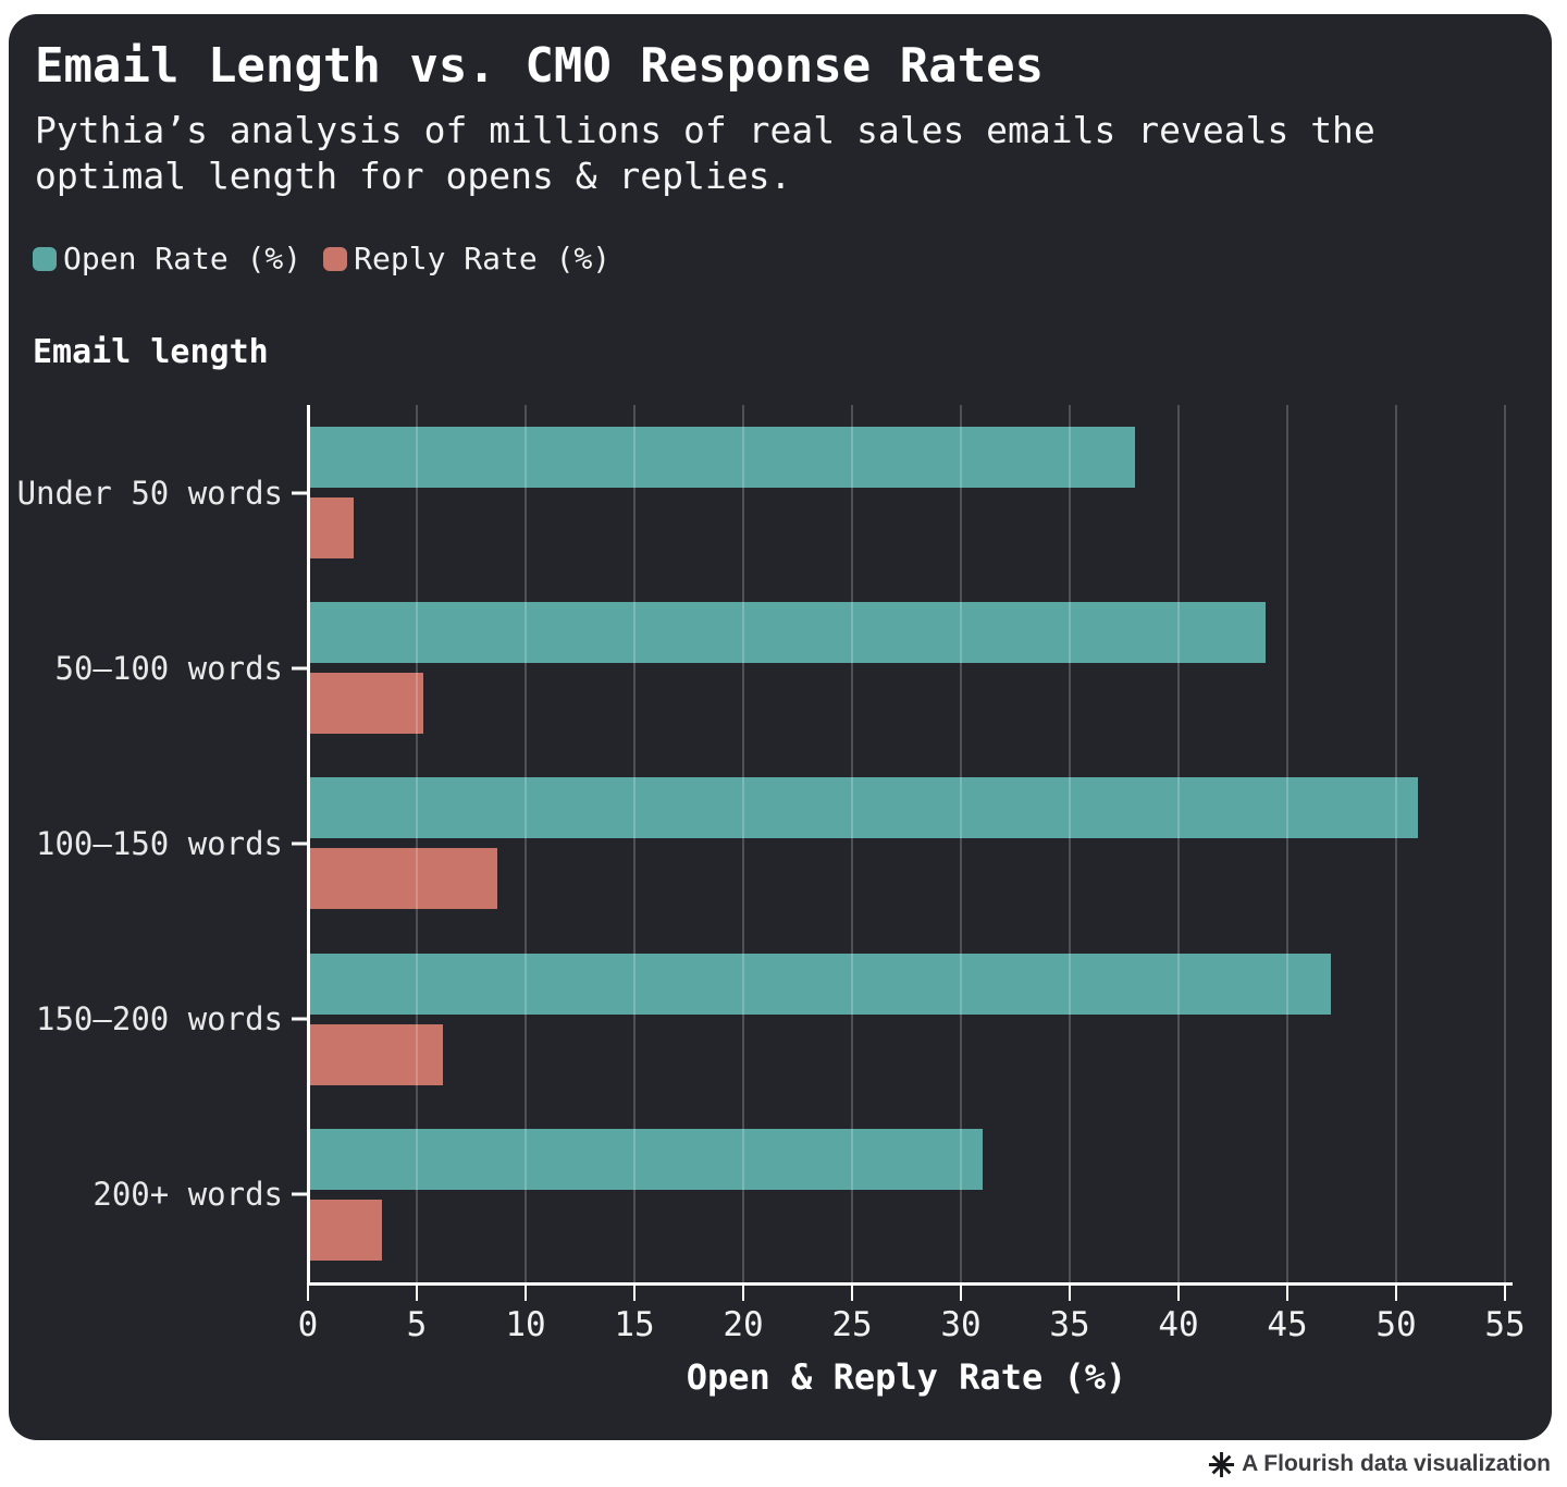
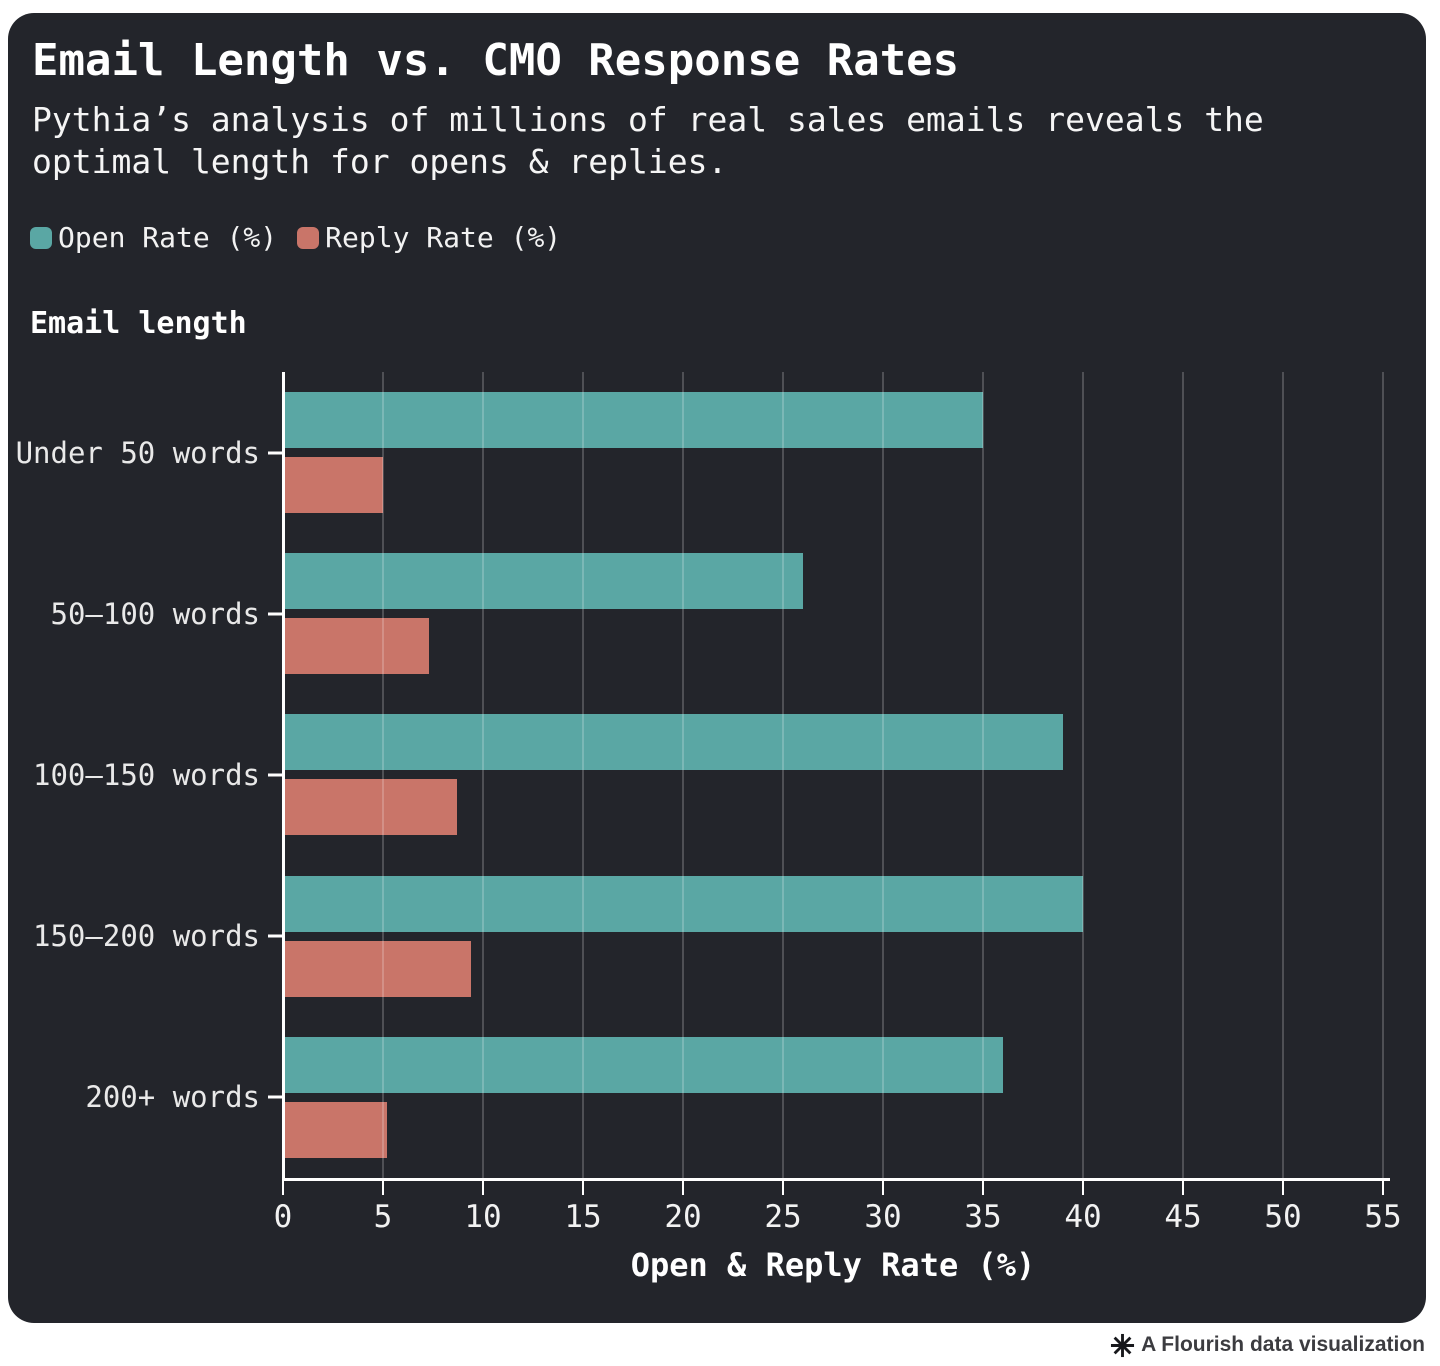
Open Rate (%)/Under 50 words: 38 -> 35
Reply Rate (%)/Under 50 words: 2.1 -> 5.0
Open Rate (%)/50–100 words: 44 -> 26
Reply Rate (%)/50–100 words: 5.3 -> 7.3
Open Rate (%)/100–150 words: 51 -> 39
Open Rate (%)/150–200 words: 47 -> 40
Reply Rate (%)/150–200 words: 6.2 -> 9.4
Open Rate (%)/200+ words: 31 -> 36
Reply Rate (%)/200+ words: 3.4 -> 5.2
